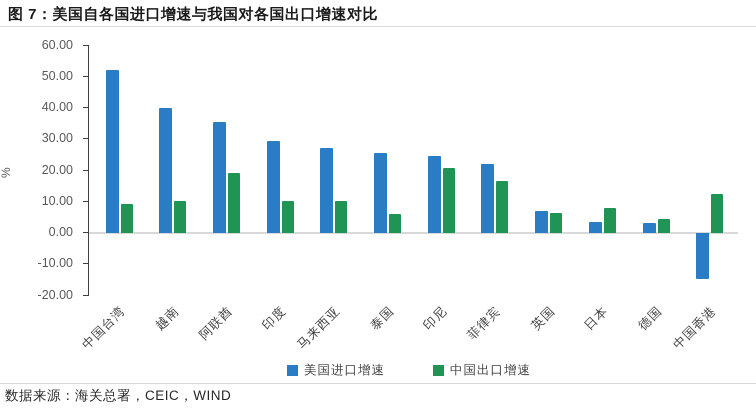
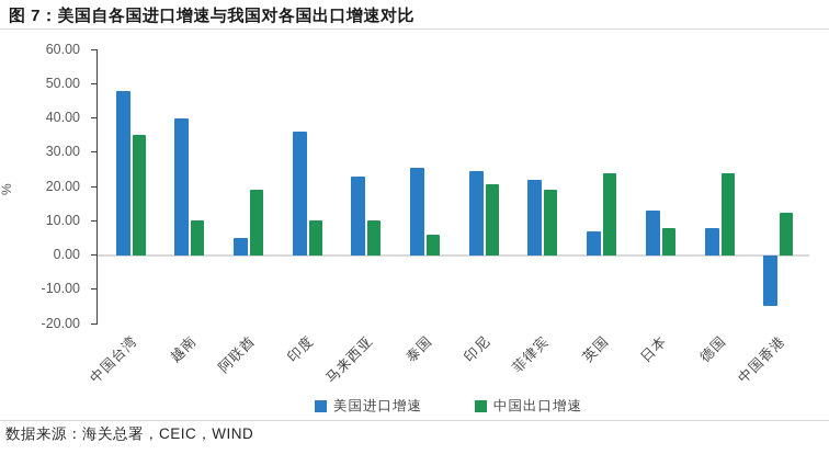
美国进口增速/中国台湾: 52 -> 48
中国出口增速/中国台湾: 9 -> 35
美国进口增速/阿联酋: 35 -> 5
美国进口增速/印度: 29 -> 36
美国进口增速/马来西亚: 27 -> 23
中国出口增速/菲律宾: 16 -> 19
中国出口增速/英国: 6 -> 24
美国进口增速/日本: 3 -> 13
美国进口增速/德国: 3 -> 8
中国出口增速/德国: 4 -> 24
